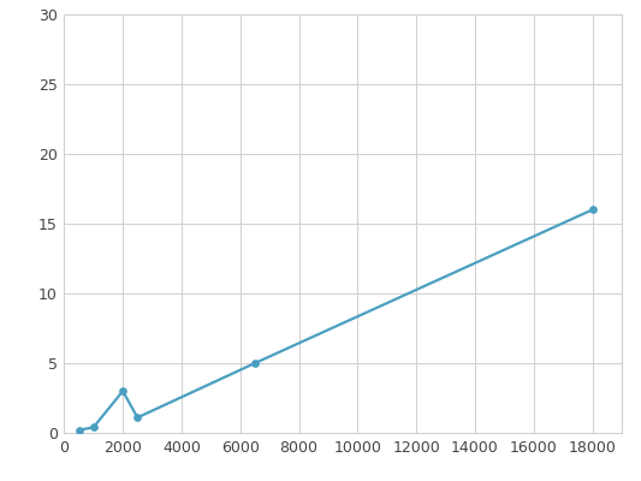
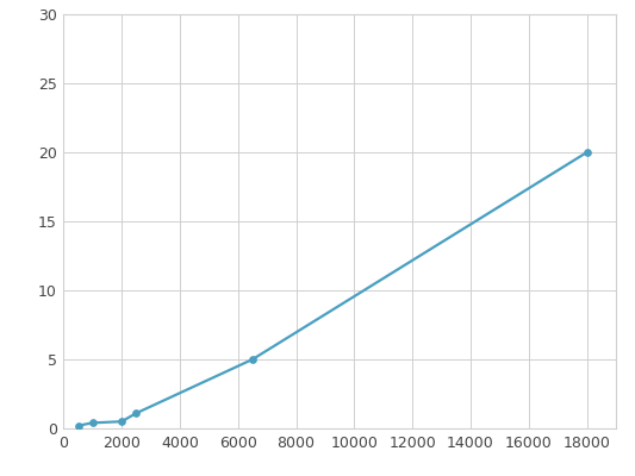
2000: 3.0 -> 0.5
18000: 16.0 -> 20.0
